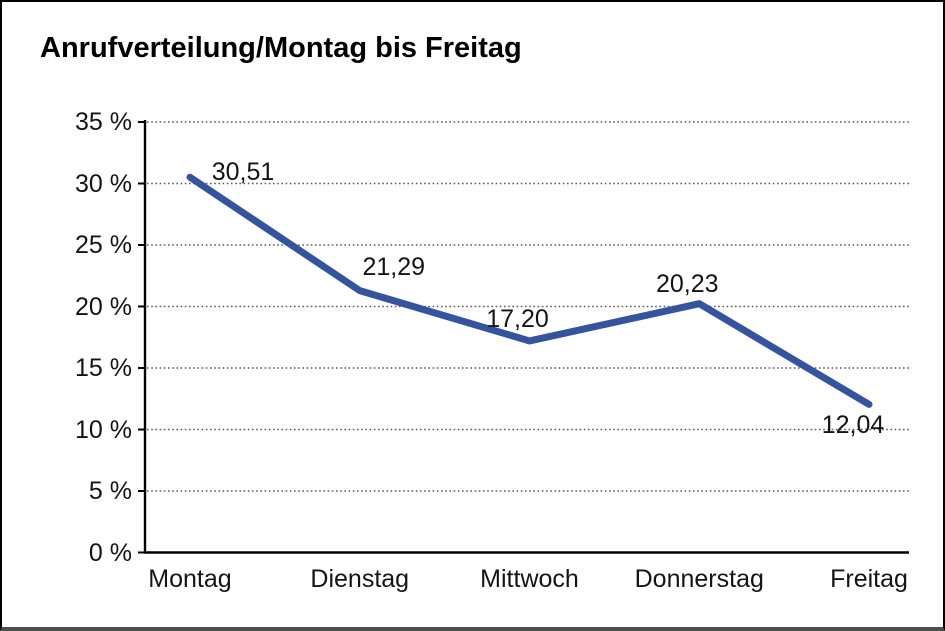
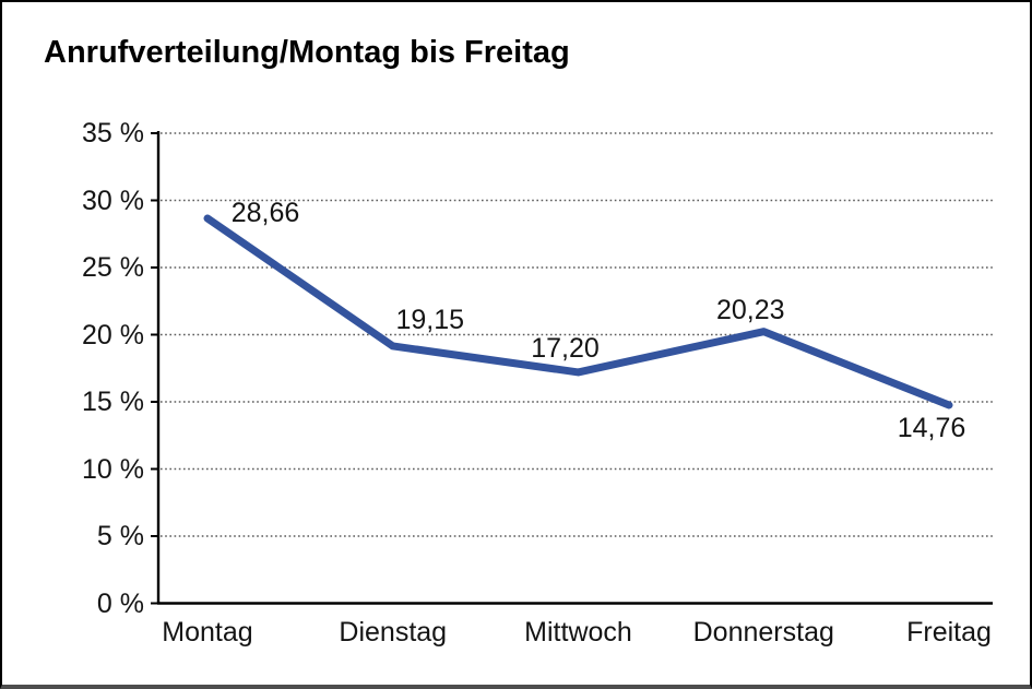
Montag: 30,51 -> 28,66
Dienstag: 21,29 -> 19,15
Freitag: 12,04 -> 14,76
